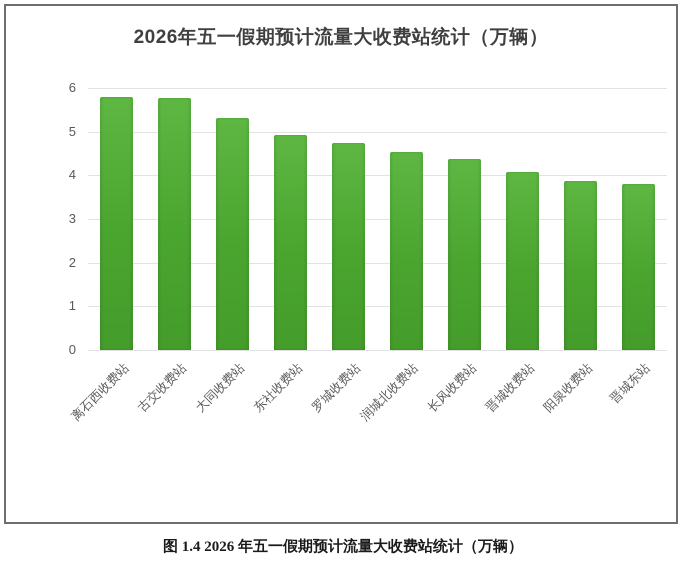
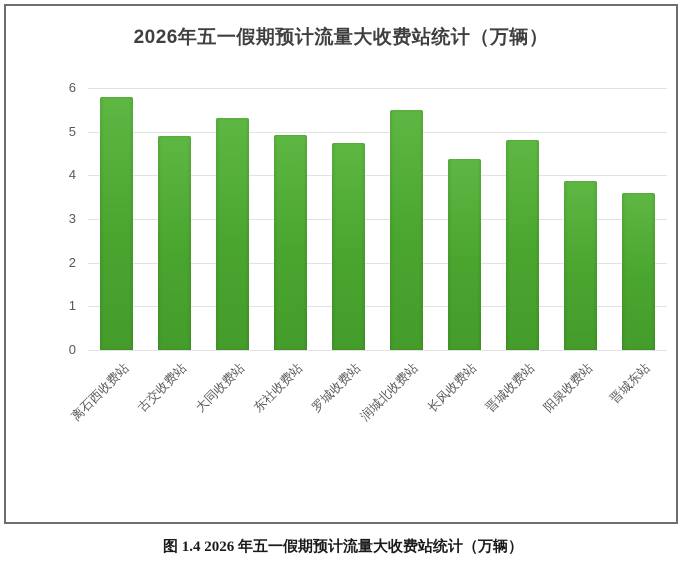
古交收费站: 5.8 -> 4.9
润城北收费站: 4.5 -> 5.5
晋城收费站: 4.1 -> 4.8
晋城东站: 3.8 -> 3.6
